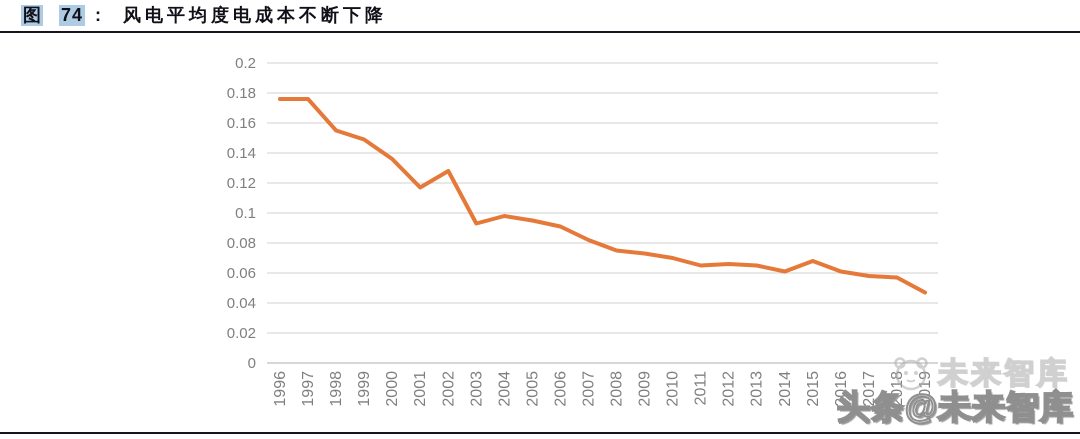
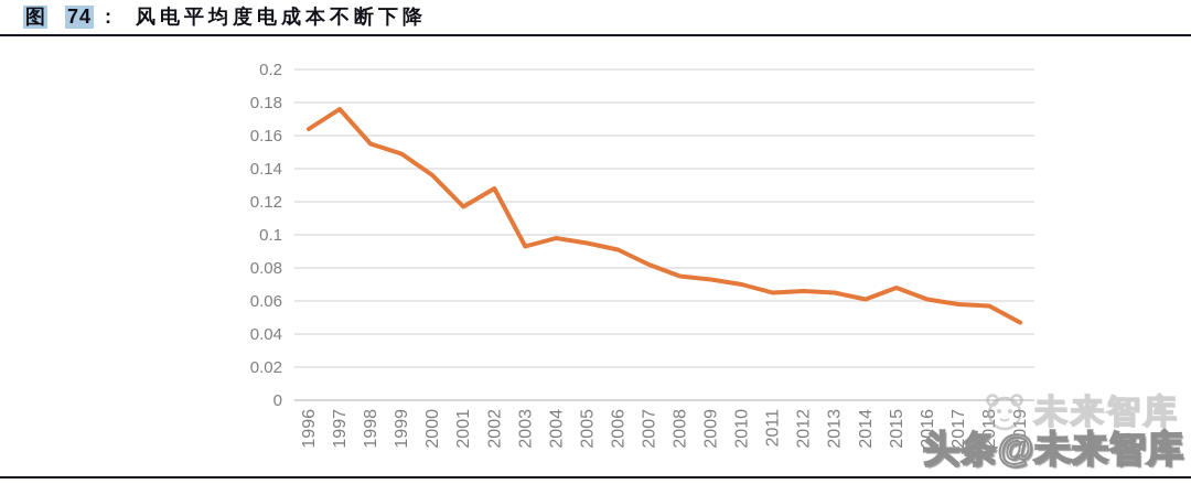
1996: 0.176 -> 0.164
